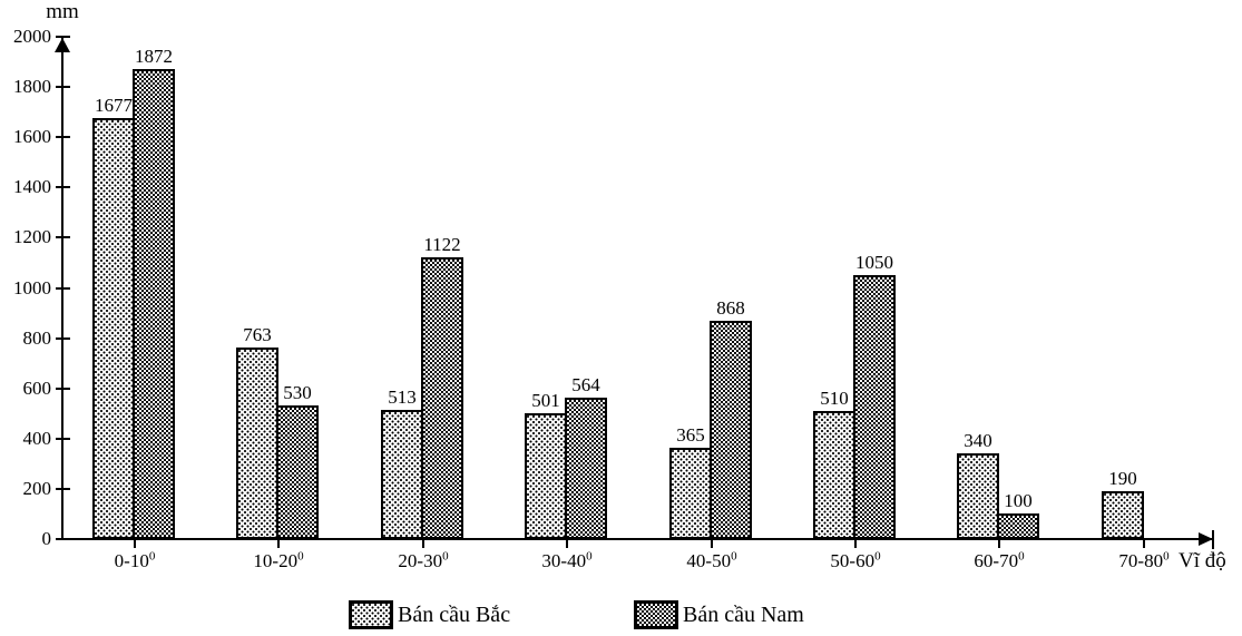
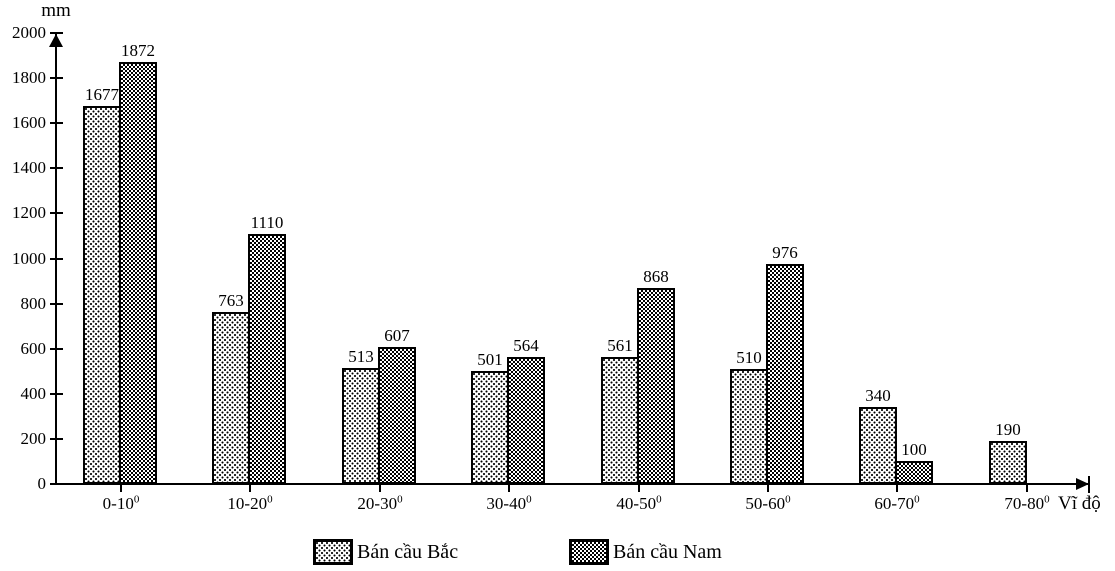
Bán cầu Nam/10-20: 530 -> 1110
Bán cầu Nam/20-30: 1122 -> 607
Bán cầu Bắc/40-50: 365 -> 561
Bán cầu Nam/50-60: 1050 -> 976
